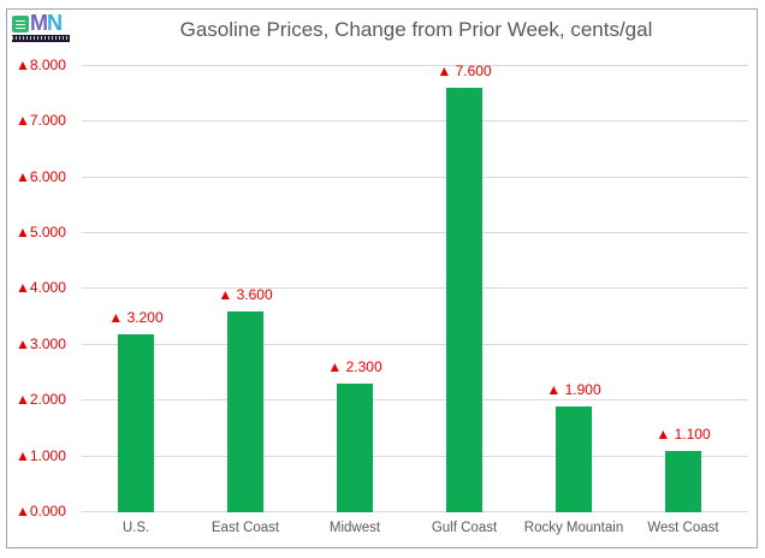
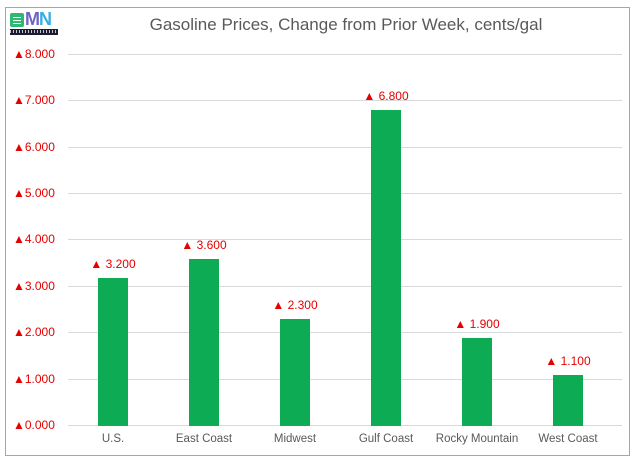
Gulf Coast: 7.600 -> 6.800
